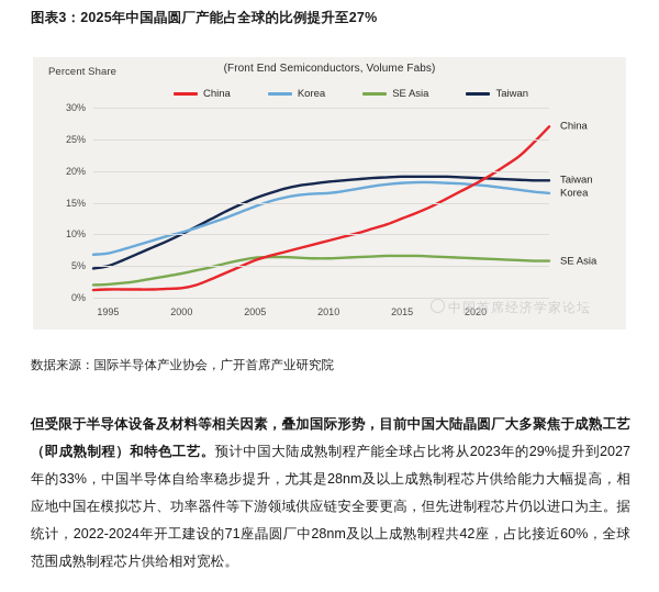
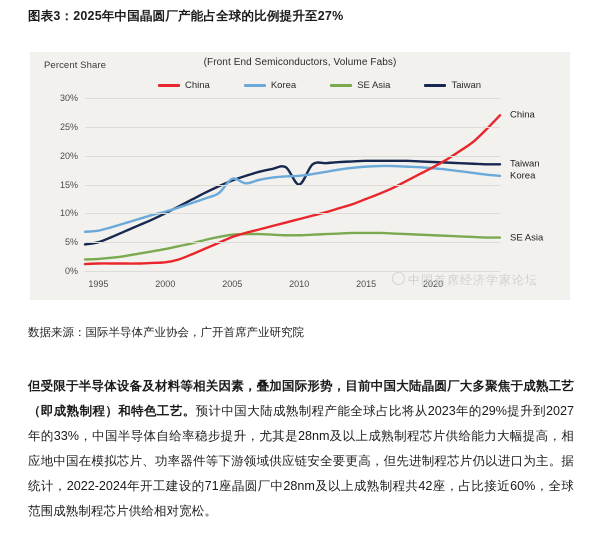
Korea/2005: 14% -> 16%
Taiwan/2010: 18% -> 15%
